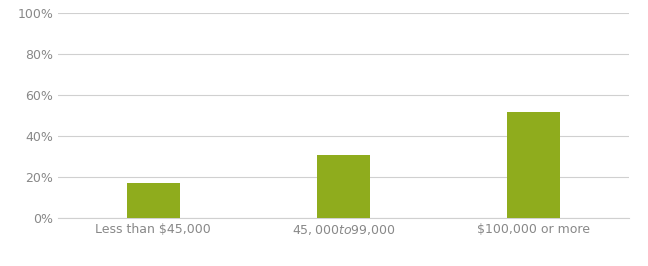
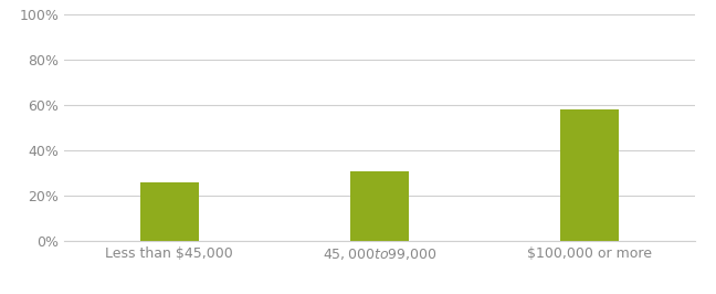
Less than $45,000: 17% -> 26%
$100,000 or more: 52% -> 58%
